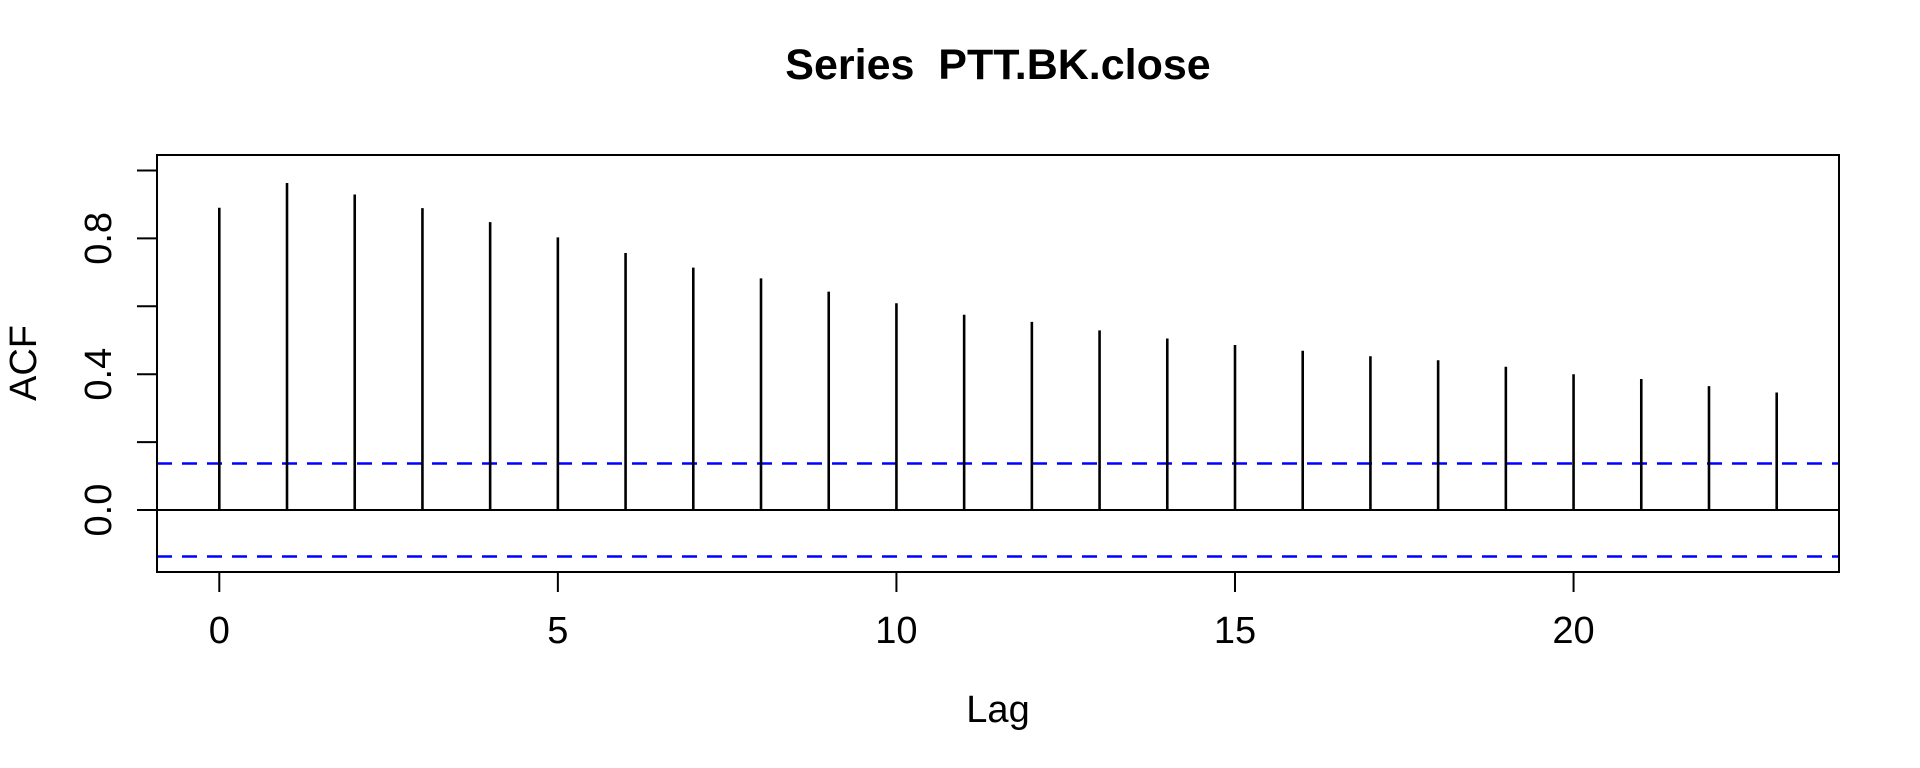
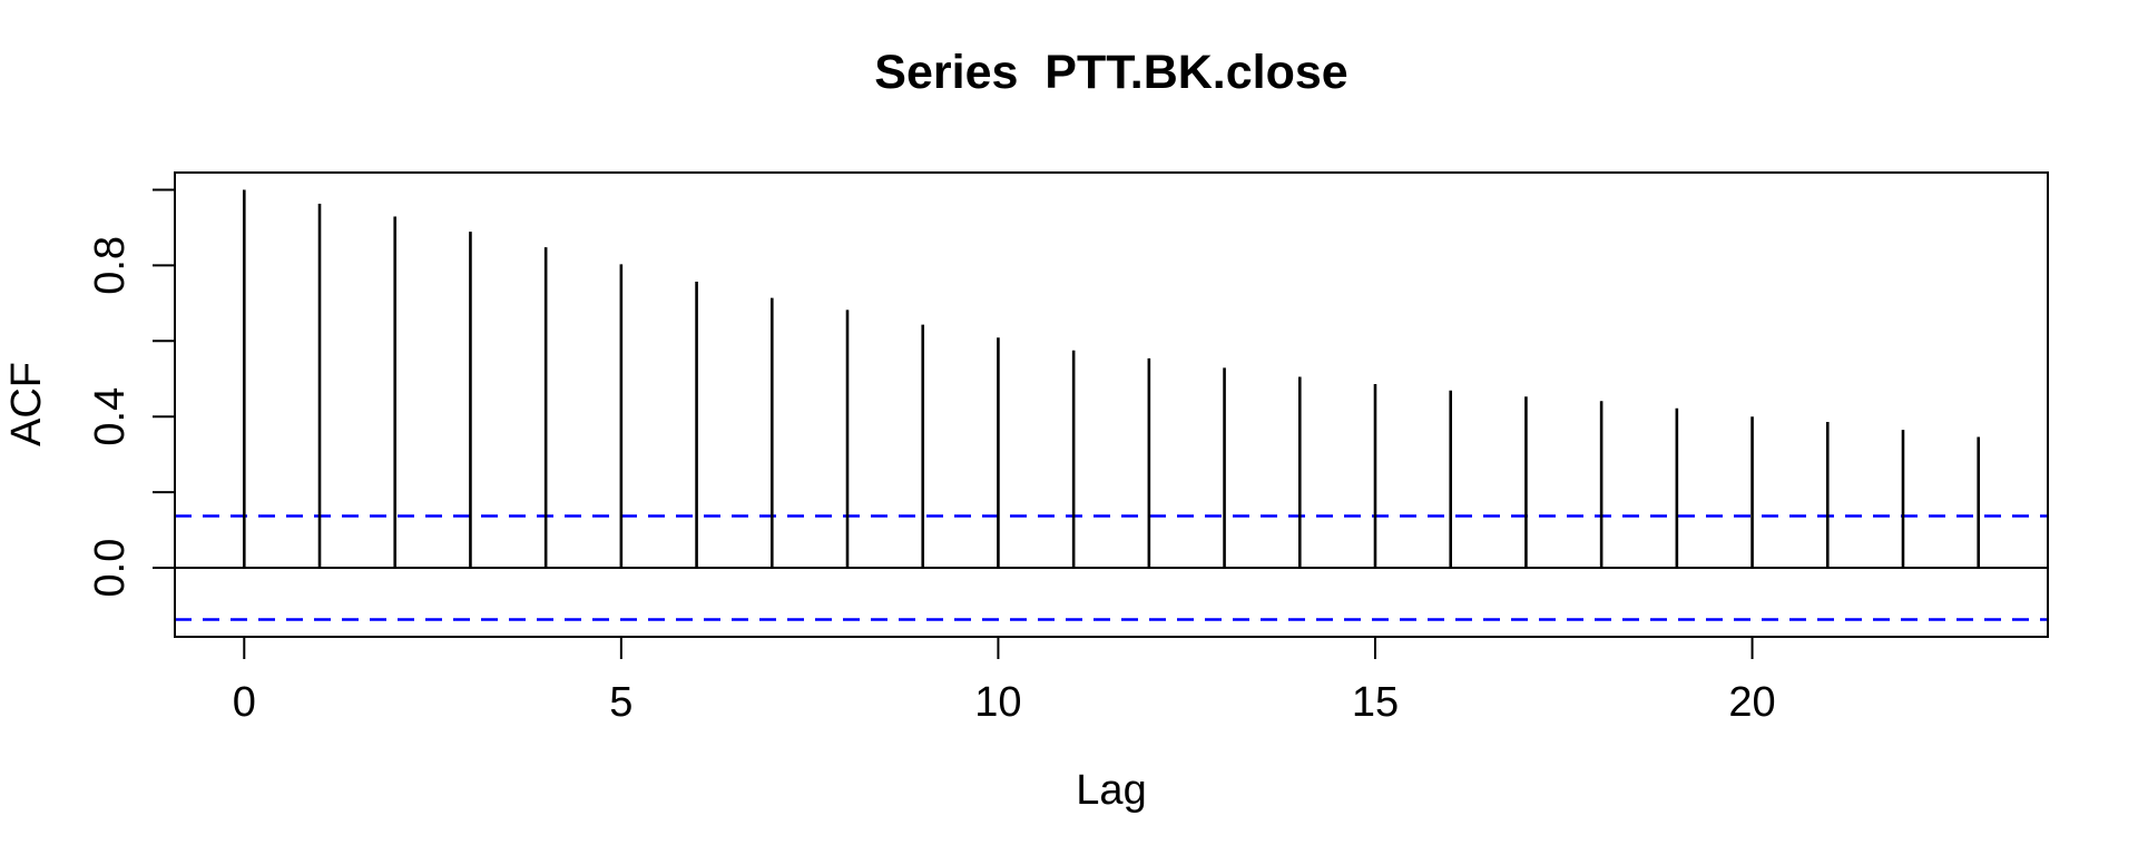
0: 0.89 -> 1.00
